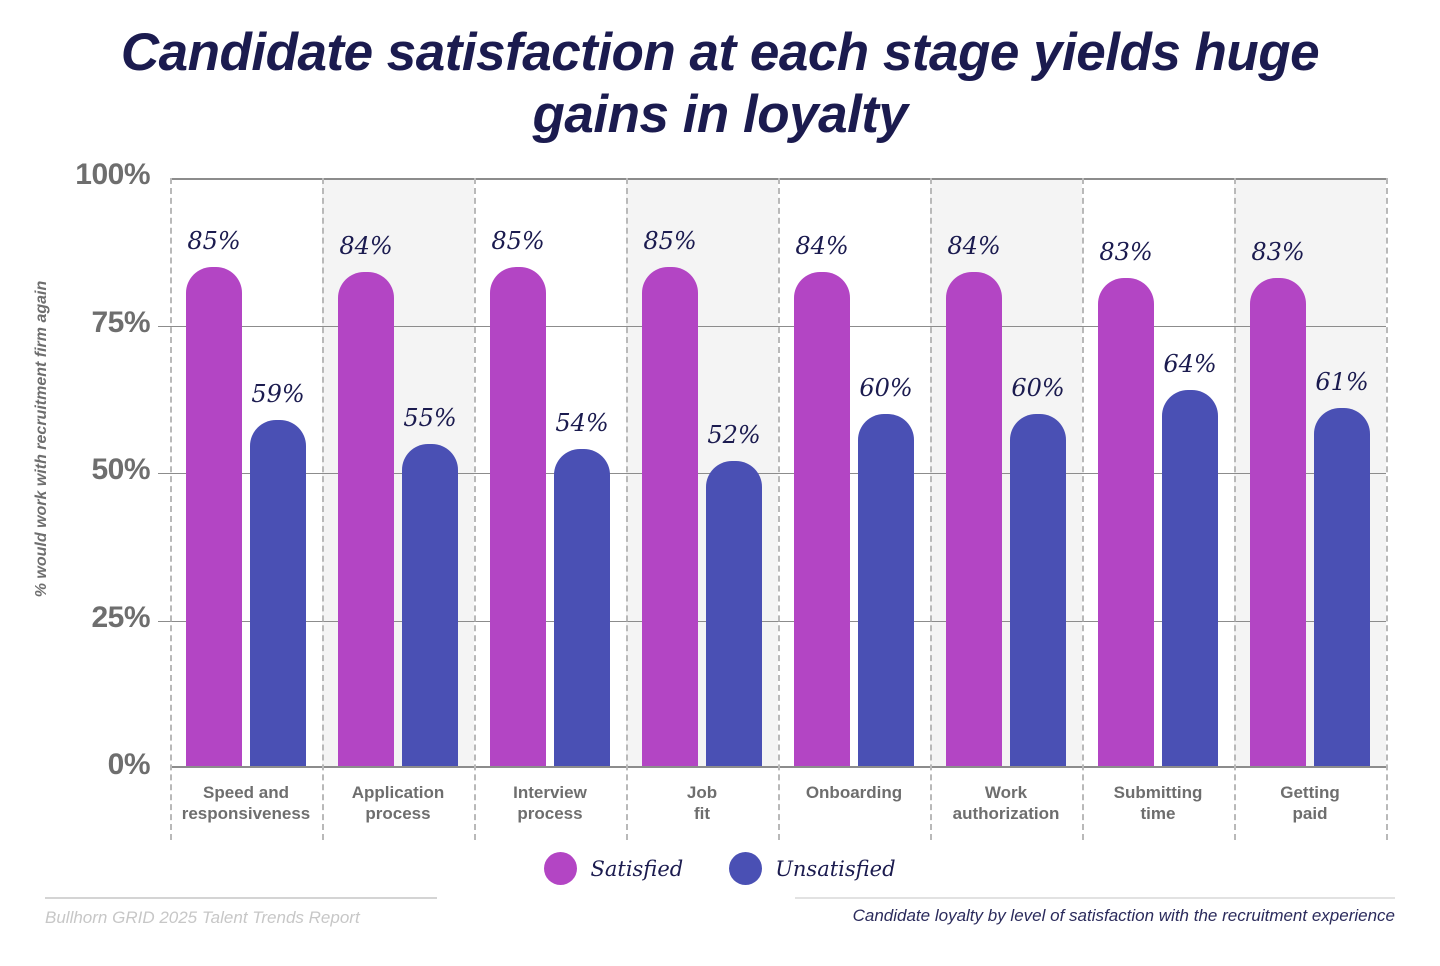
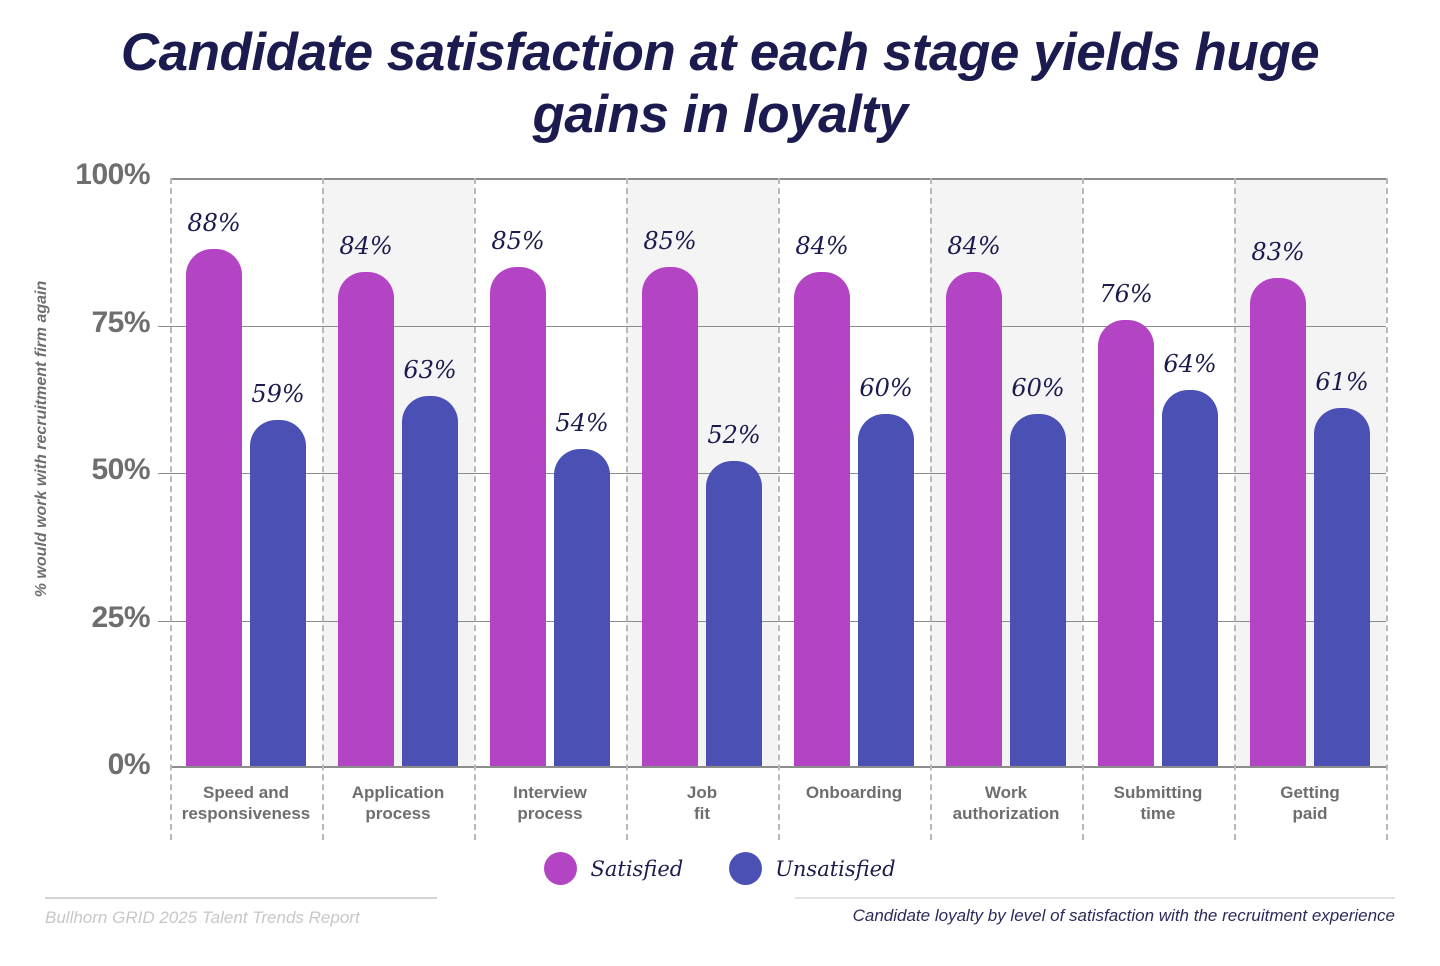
Satisfied/Speed and responsiveness: 85% -> 88%
Unsatisfied/Application process: 55% -> 63%
Satisfied/Submitting time: 83% -> 76%
